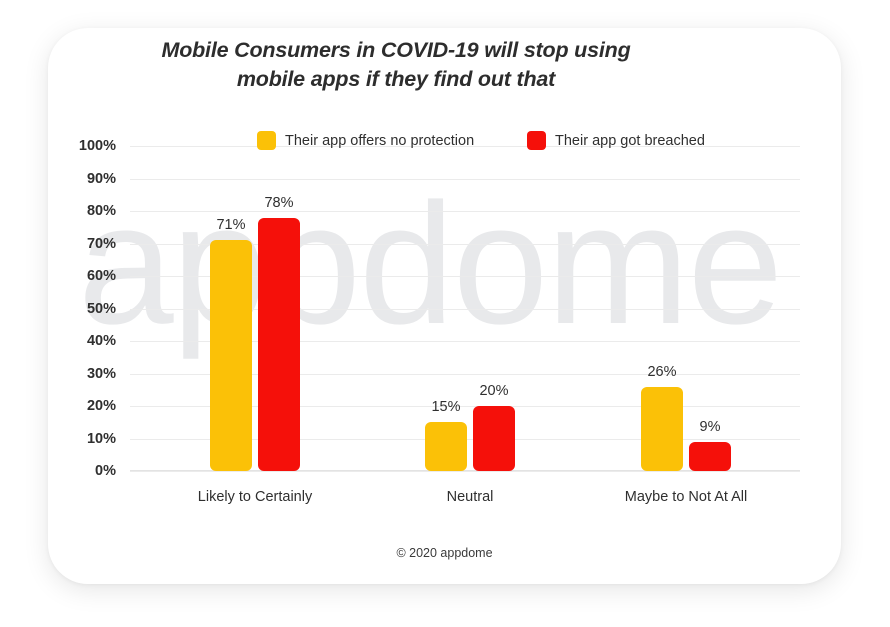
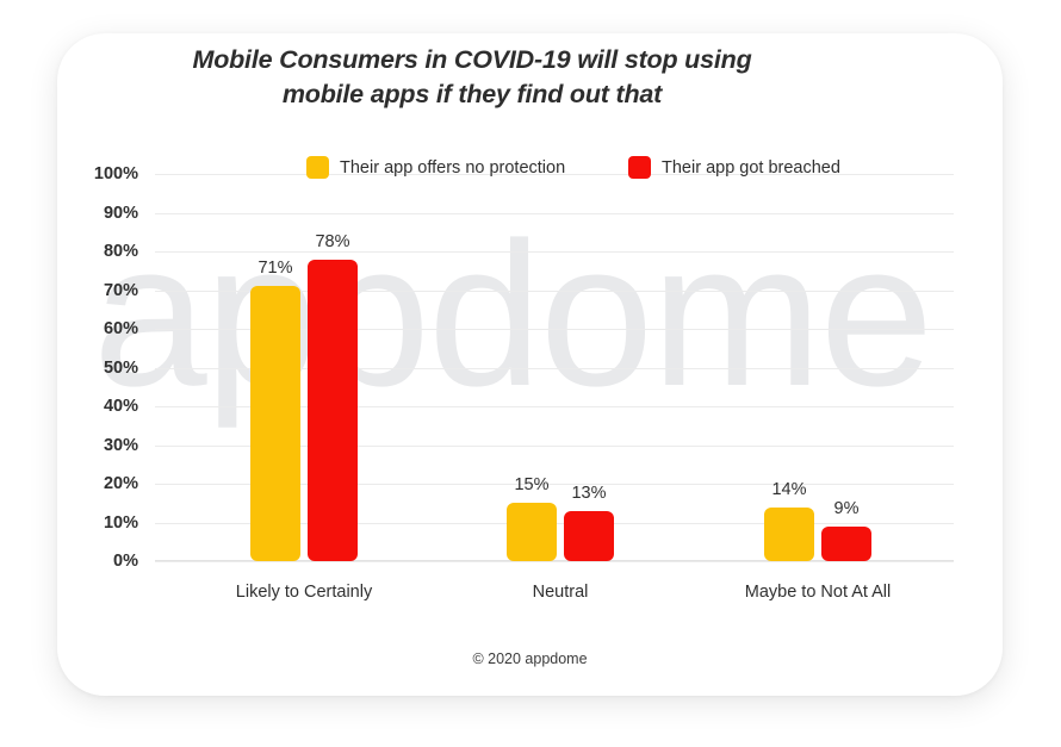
Their app got breached/Neutral: 20% -> 13%
Their app offers no protection/Maybe to Not At All: 26% -> 14%
